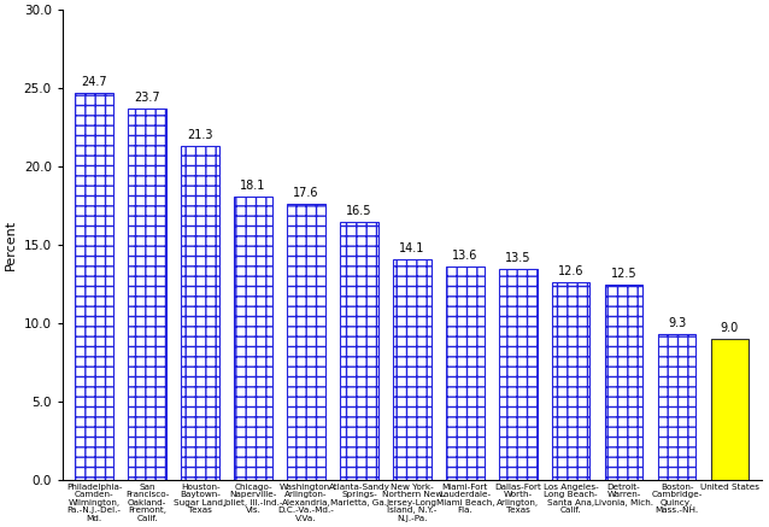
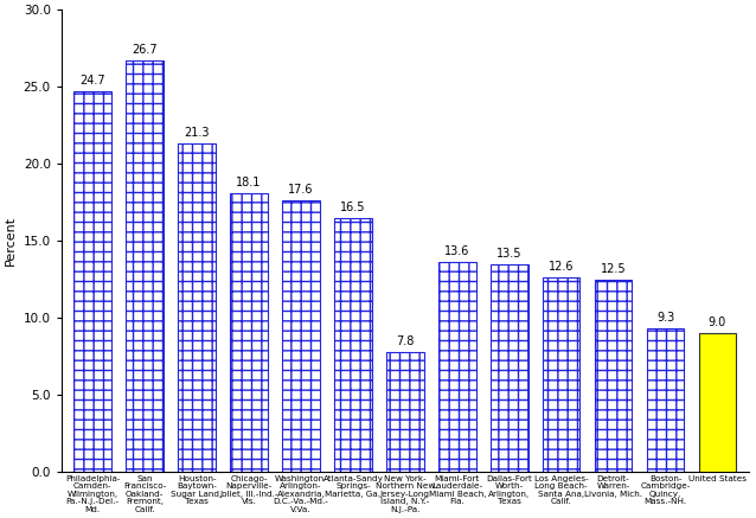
San Francisco- Oakland- Fremont, Calif.: 23.7 -> 26.7
New York- Northern New Jersey-Long Island, N.Y.- N.J.-Pa.: 14.1 -> 7.8
